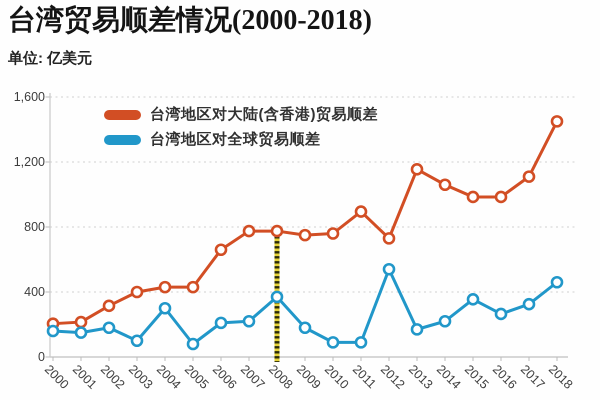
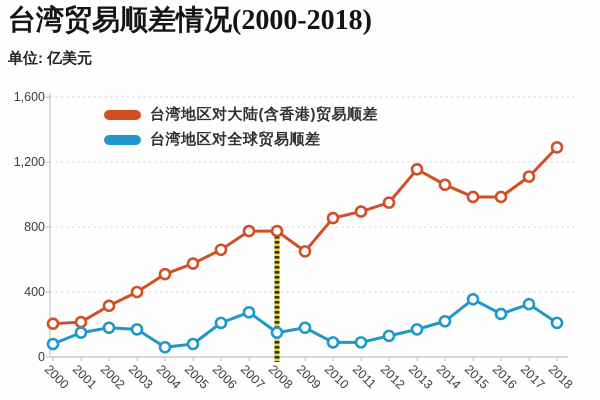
台湾地区对全球贸易顺差/2000: 160 -> 80
台湾地区对全球贸易顺差/2003: 100 -> 170
台湾地区对大陆(含香港)贸易顺差/2004: 430 -> 510
台湾地区对全球贸易顺差/2004: 300 -> 60
台湾地区对大陆(含香港)贸易顺差/2005: 430 -> 580
台湾地区对全球贸易顺差/2007: 220 -> 280
台湾地区对全球贸易顺差/2008: 370 -> 150
台湾地区对大陆(含香港)贸易顺差/2009: 750 -> 650
台湾地区对大陆(含香港)贸易顺差/2010: 760 -> 860
台湾地区对大陆(含香港)贸易顺差/2012: 730 -> 950
台湾地区对全球贸易顺差/2012: 540 -> 130
台湾地区对大陆(含香港)贸易顺差/2018: 1450 -> 1290
台湾地区对全球贸易顺差/2018: 460 -> 210
